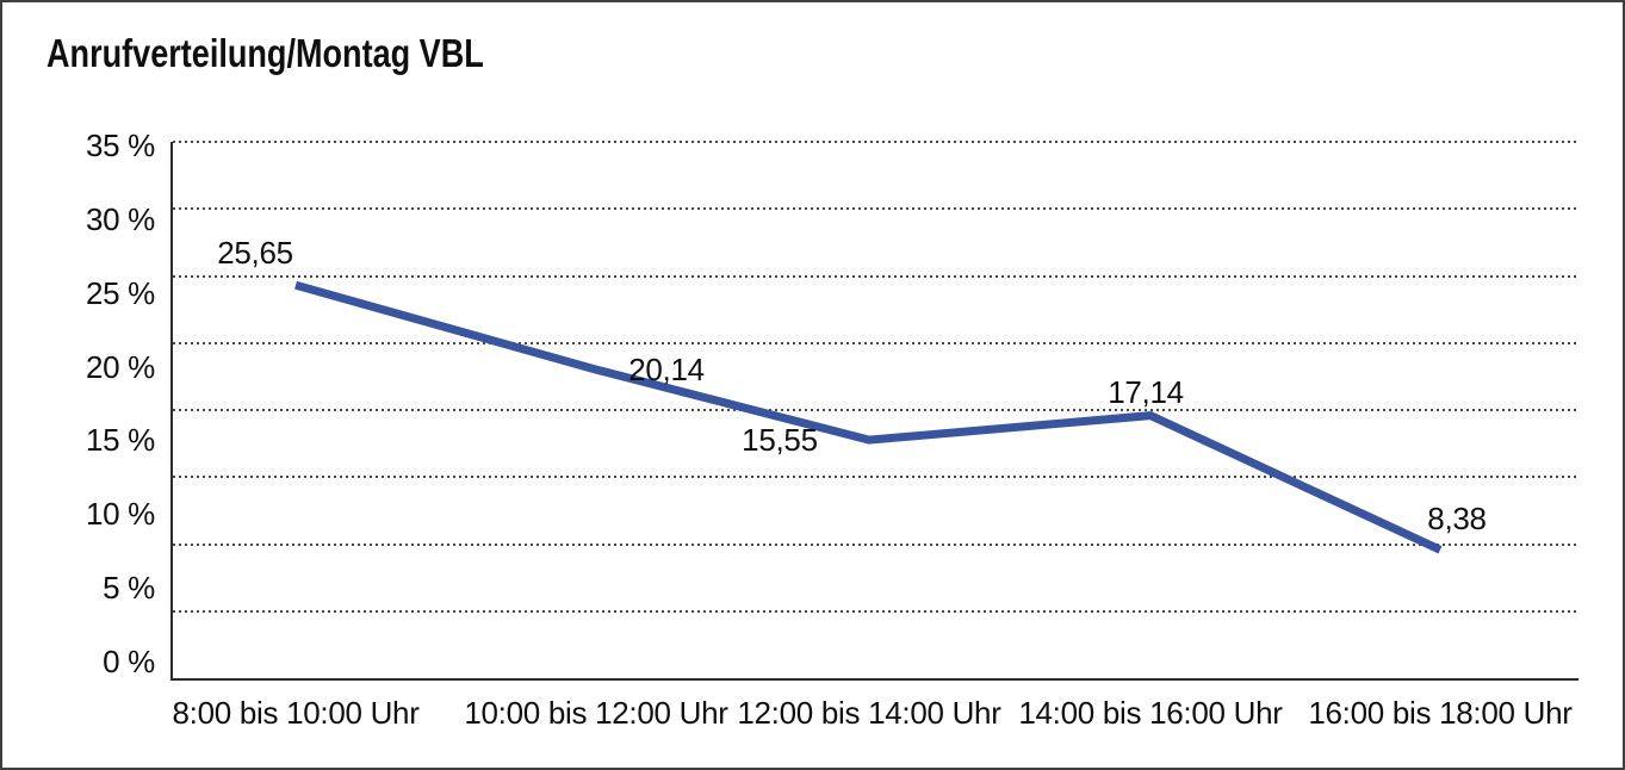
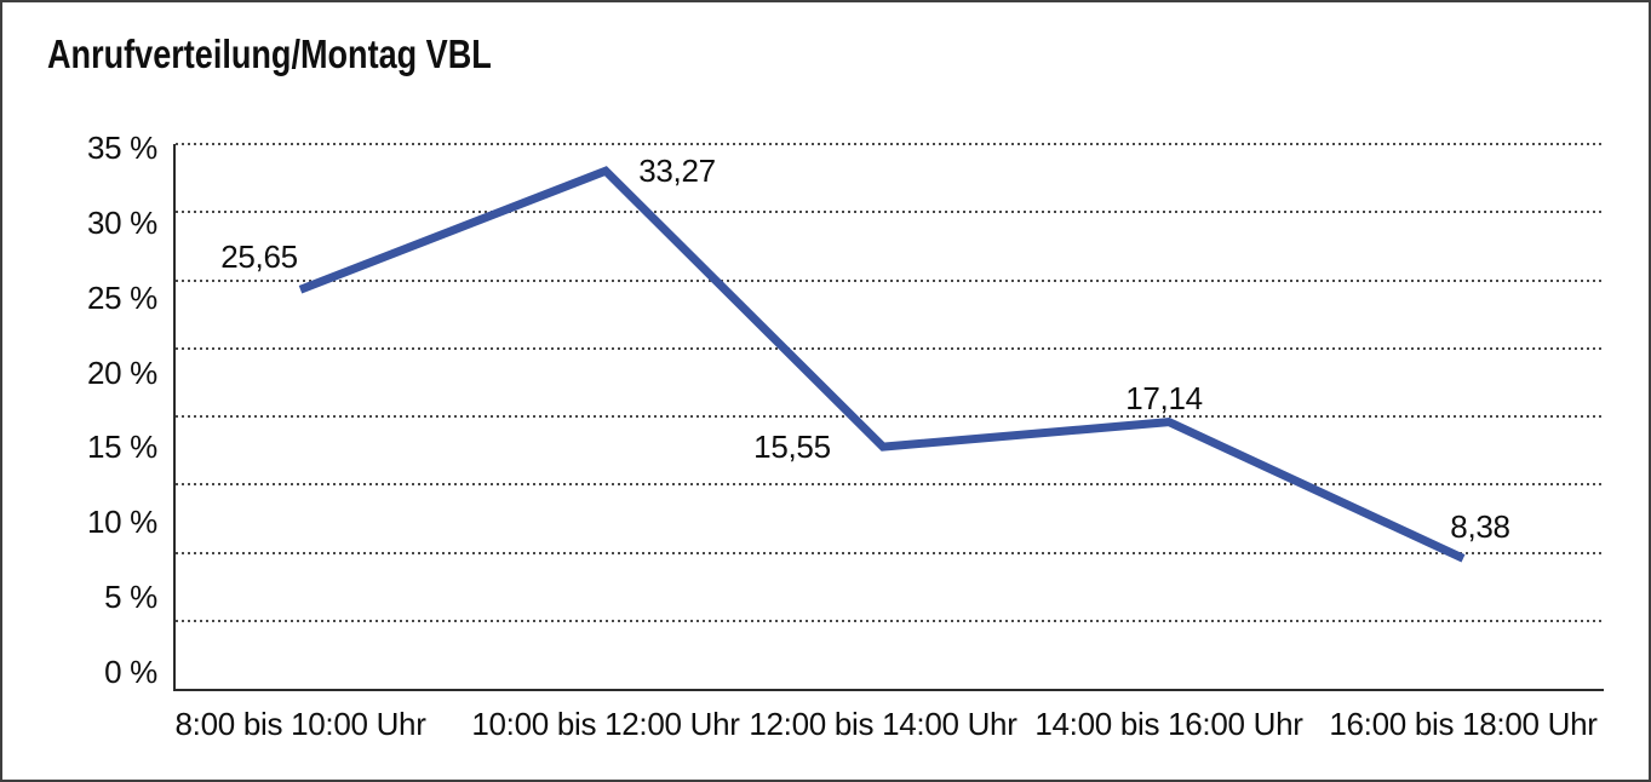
10:00 bis 12:00 Uhr: 20,14 -> 33,27
